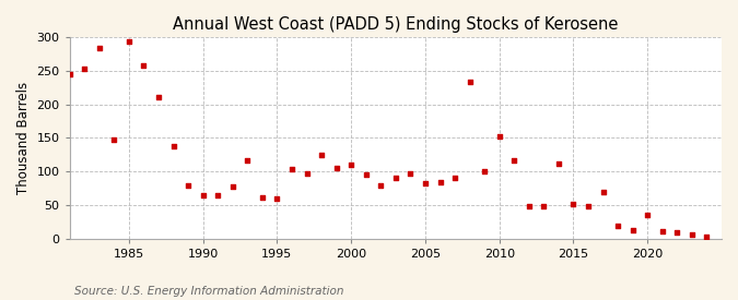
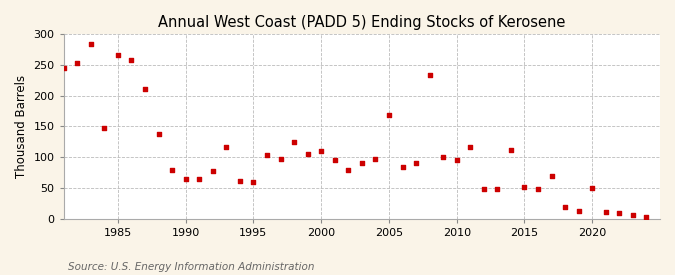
1985: 293 -> 266
2005: 83 -> 168
2010: 153 -> 96
2020: 36 -> 50
